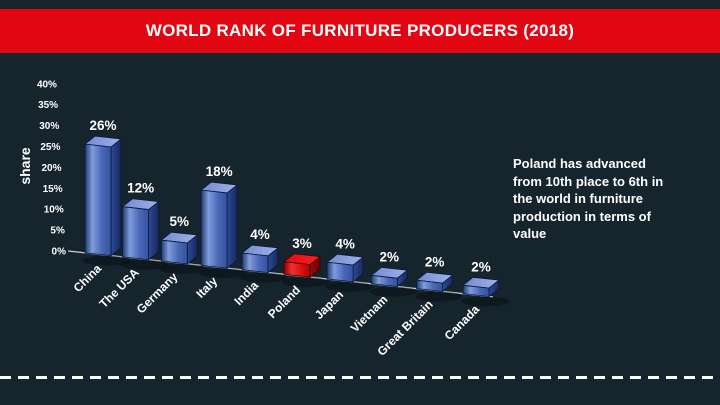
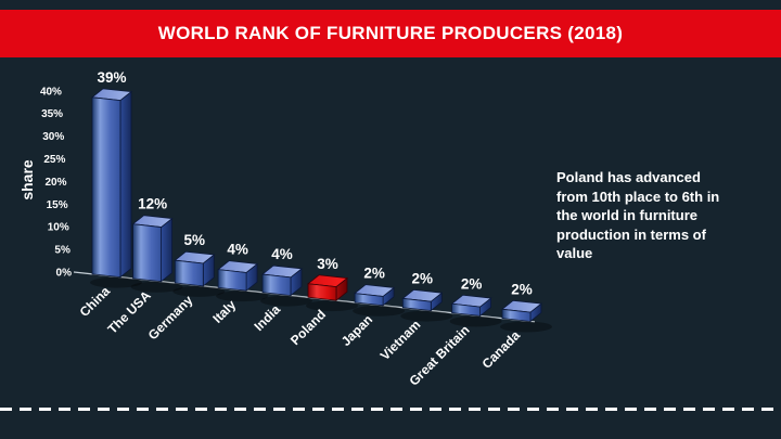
China: 26% -> 39%
Italy: 18% -> 4%
Japan: 4% -> 2%
